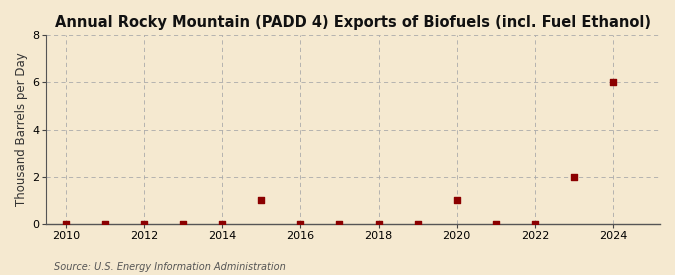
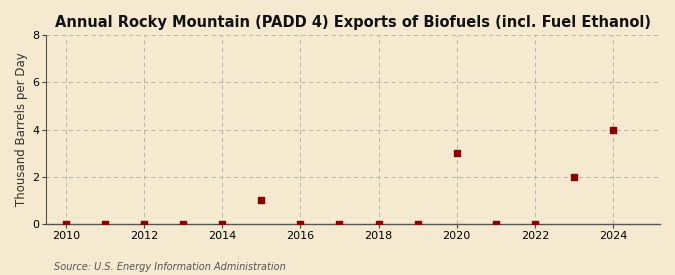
2020: 1 -> 3
2024: 6 -> 4
